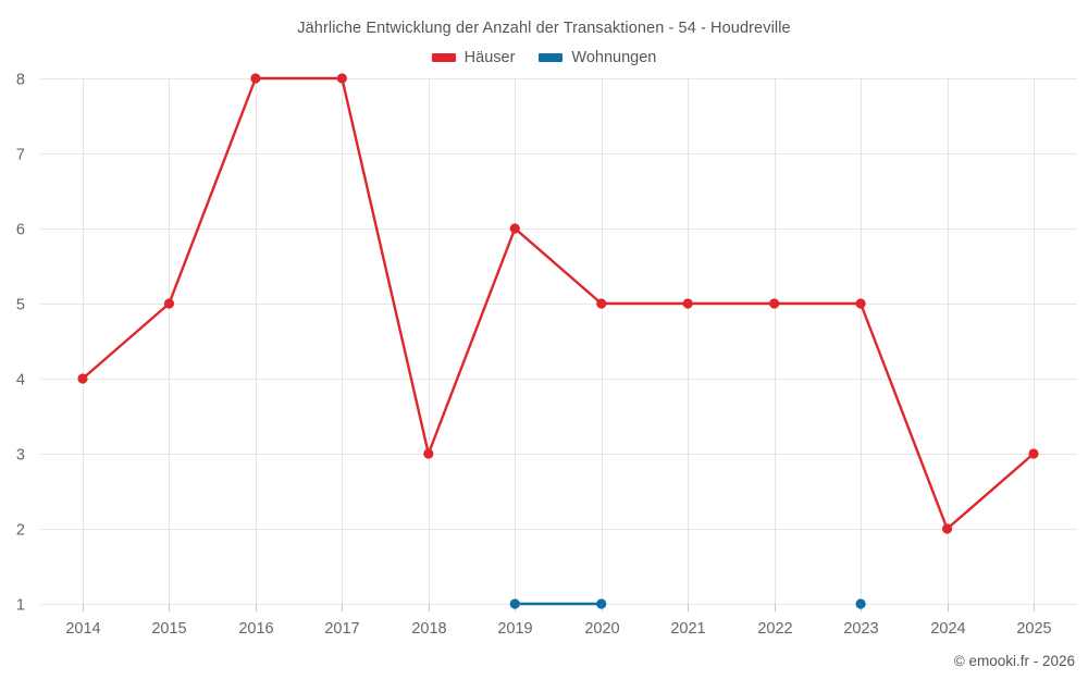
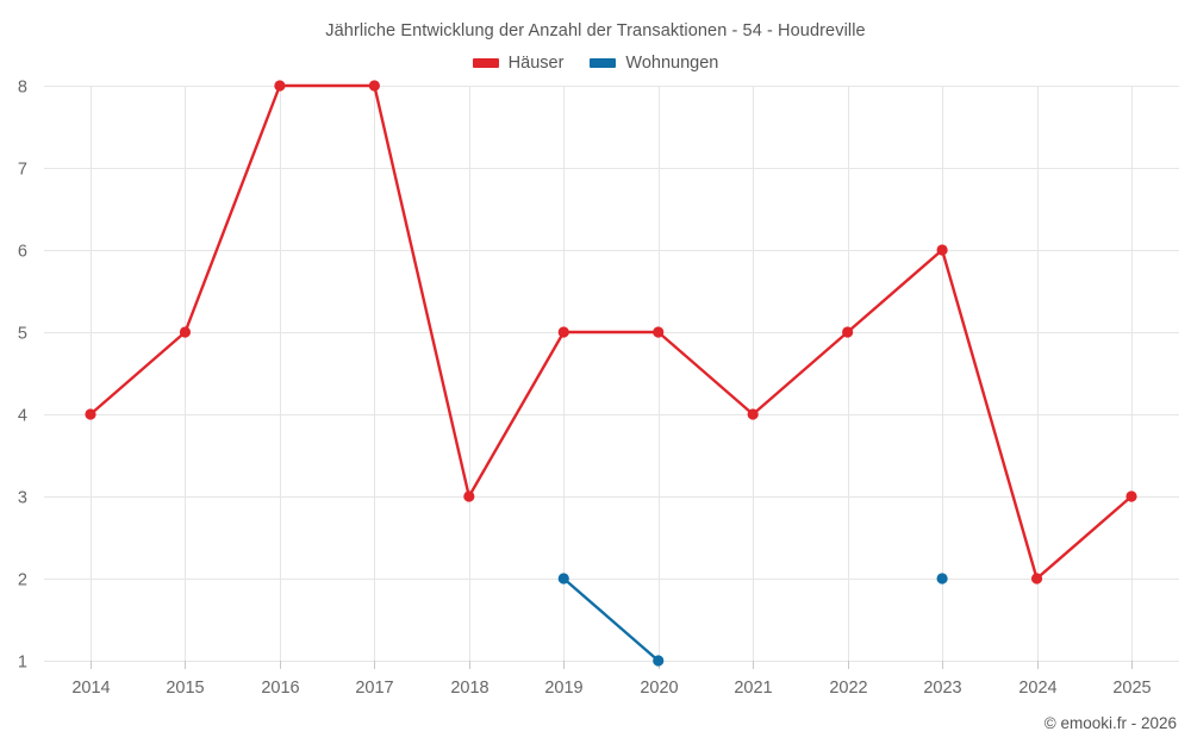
Häuser/2019: 6 -> 5
Wohnungen/2019: 1 -> 2
Häuser/2021: 5 -> 4
Häuser/2023: 5 -> 6
Wohnungen/2023: 1 -> 2
